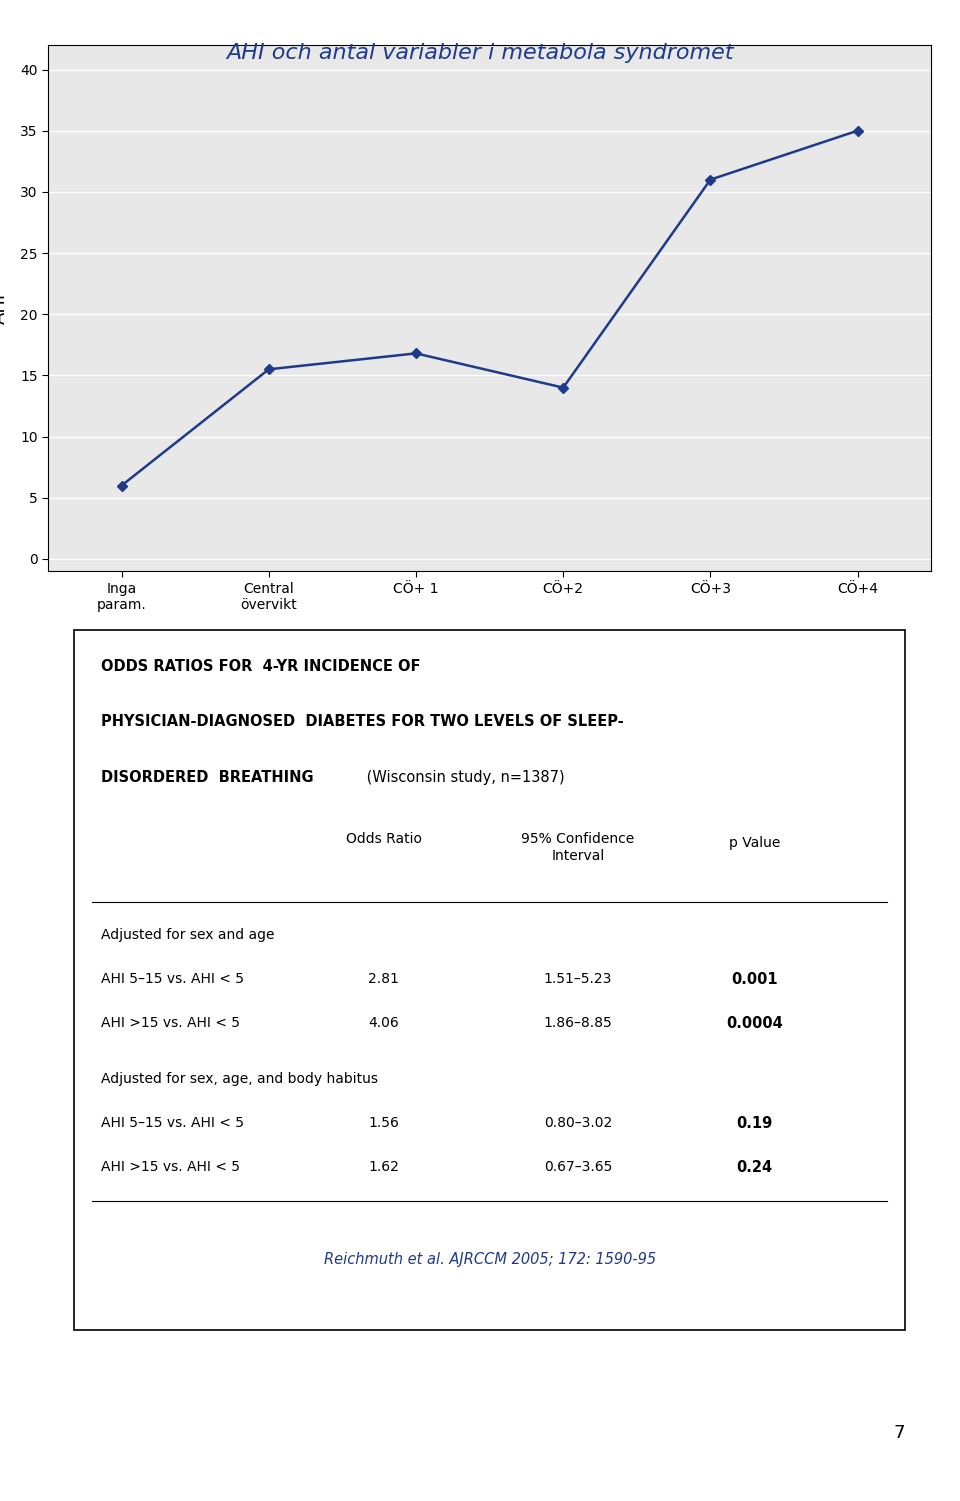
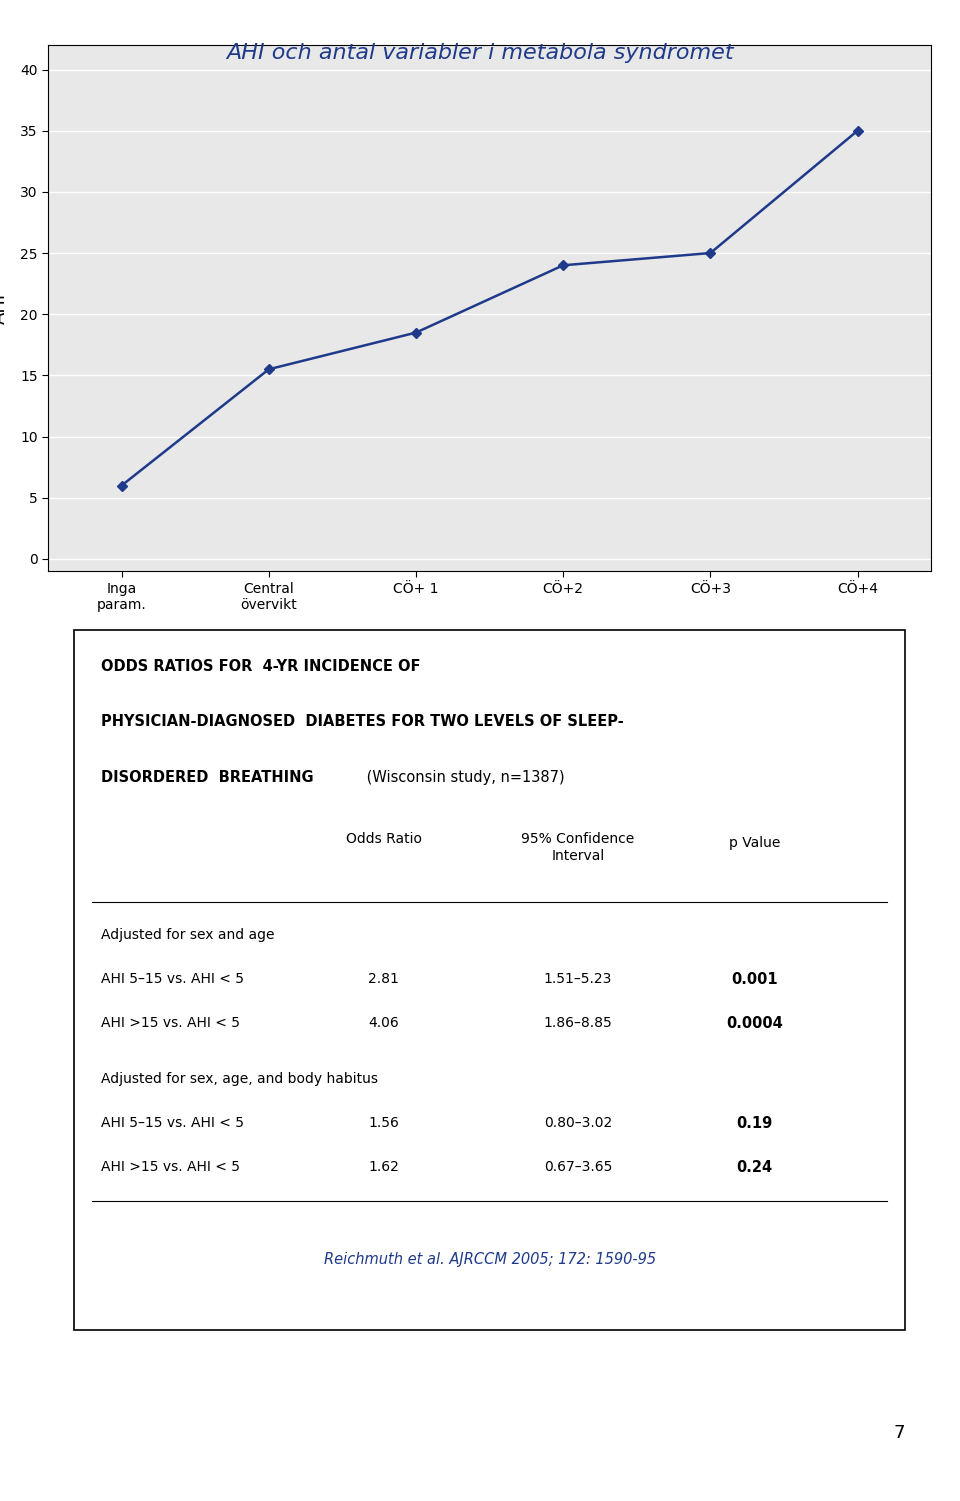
CÖ+ 1: 16.8 -> 18.5
CÖ+2: 14.0 -> 24.0
CÖ+3: 31.0 -> 25.0
